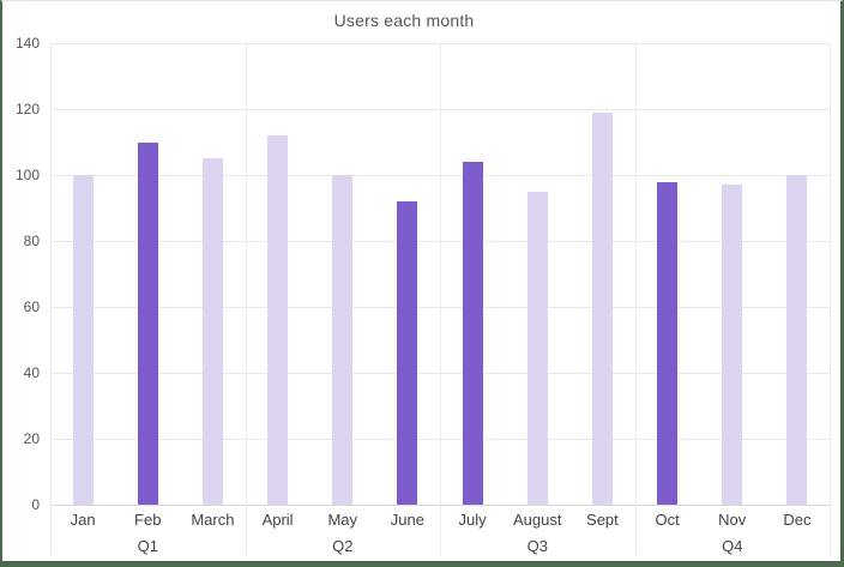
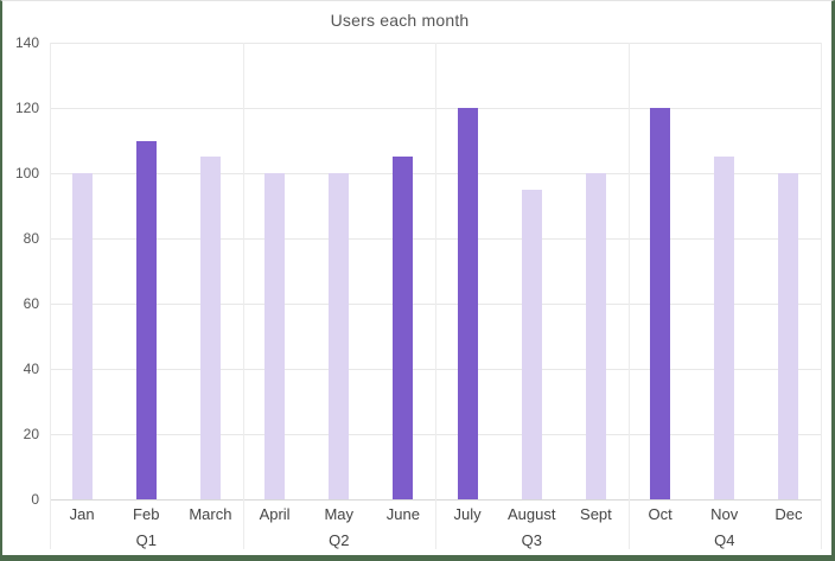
April: 112 -> 100
June: 92 -> 105
July: 104 -> 120
Sept: 119 -> 100
Oct: 98 -> 120
Nov: 97 -> 105
